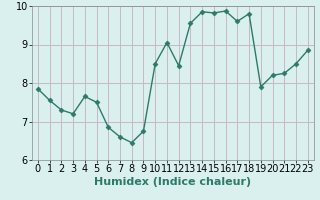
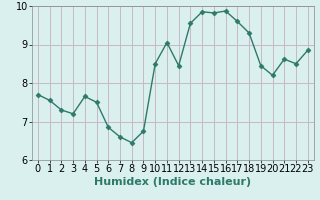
0: 7.85 -> 7.70
18: 9.80 -> 9.30
19: 7.90 -> 8.45
21: 8.25 -> 8.62
